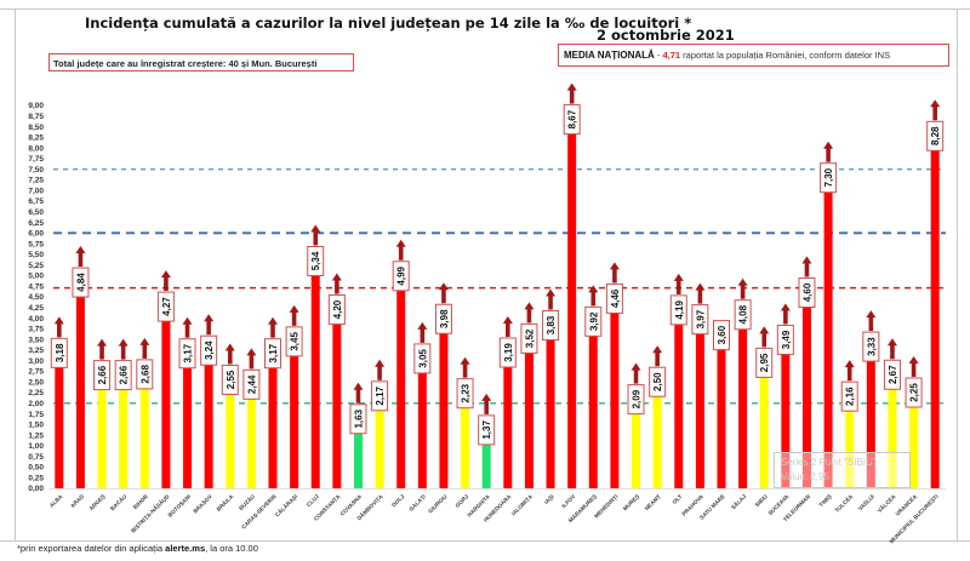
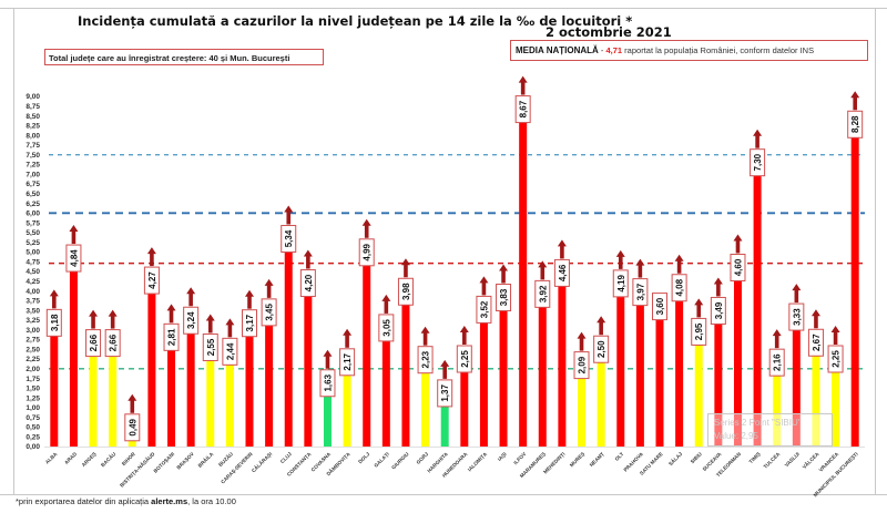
BIHOR: 2,68 -> 0,49
BOTOȘANI: 3,17 -> 2,81
HUNEDOARA: 3,19 -> 2,25
